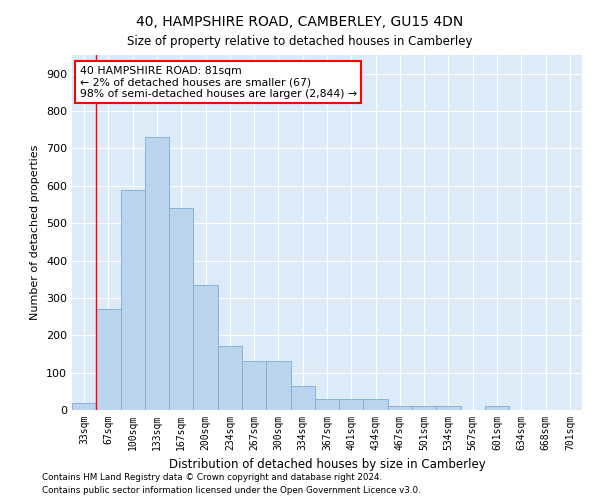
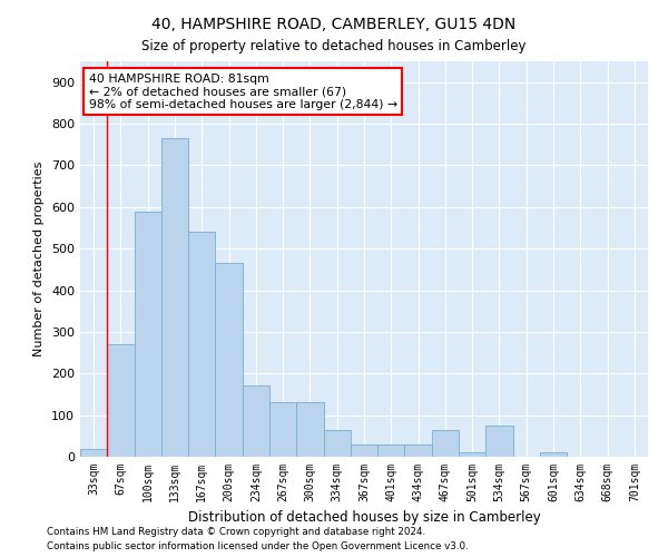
133sqm: 730 -> 765
200sqm: 335 -> 465
467sqm: 10 -> 65
534sqm: 10 -> 75
